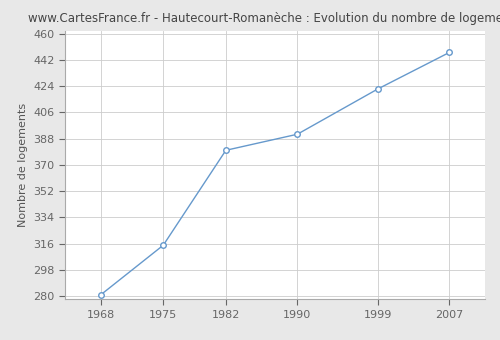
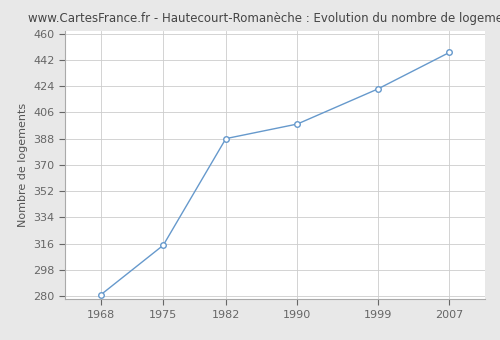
1982: 380 -> 388
1990: 391 -> 398
